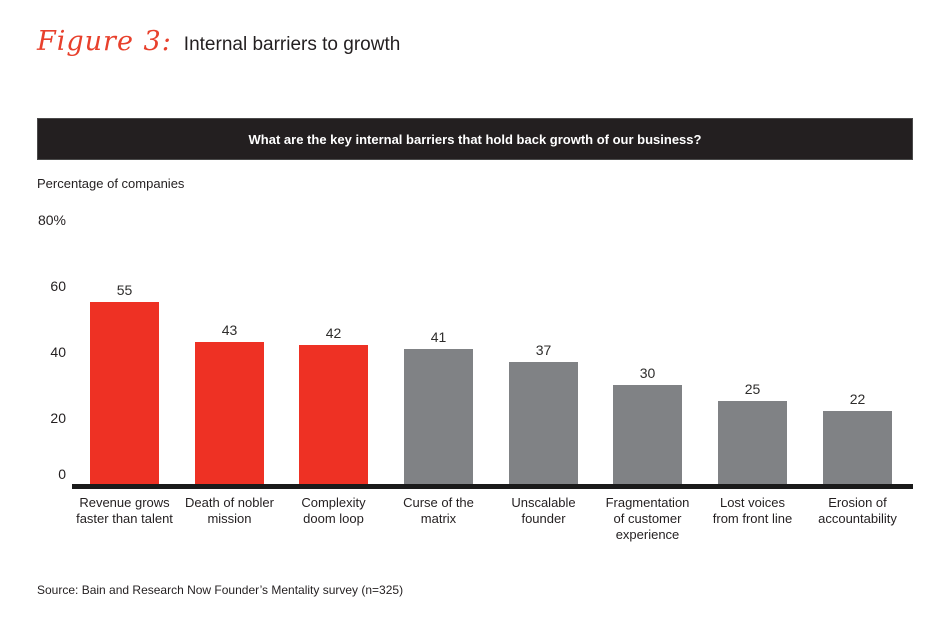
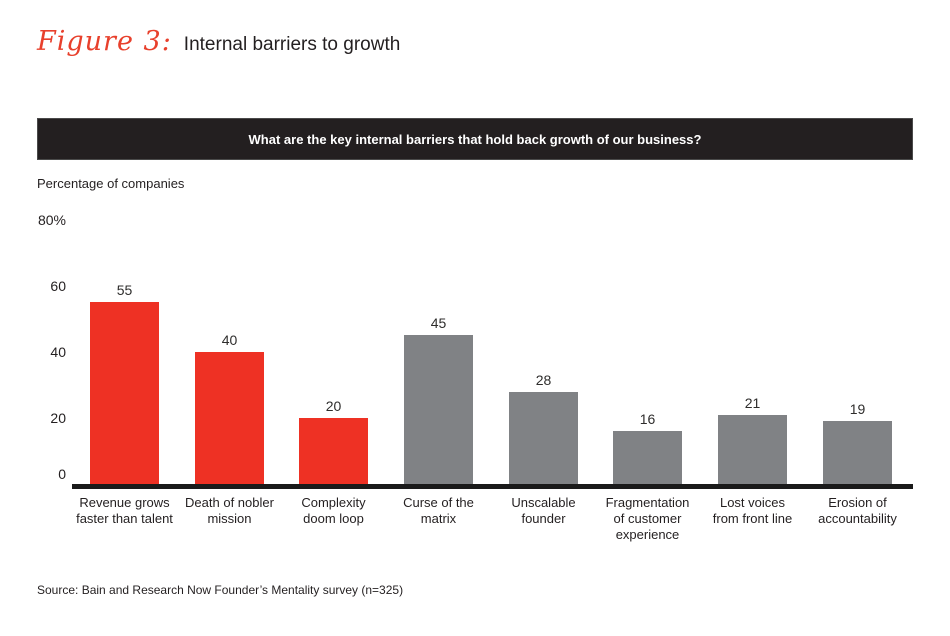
Death of nobler mission: 43 -> 40
Complexity doom loop: 42 -> 20
Curse of the matrix: 41 -> 45
Unscalable founder: 37 -> 28
Fragmentation of customer experience: 30 -> 16
Lost voices from front line: 25 -> 21
Erosion of accountability: 22 -> 19
